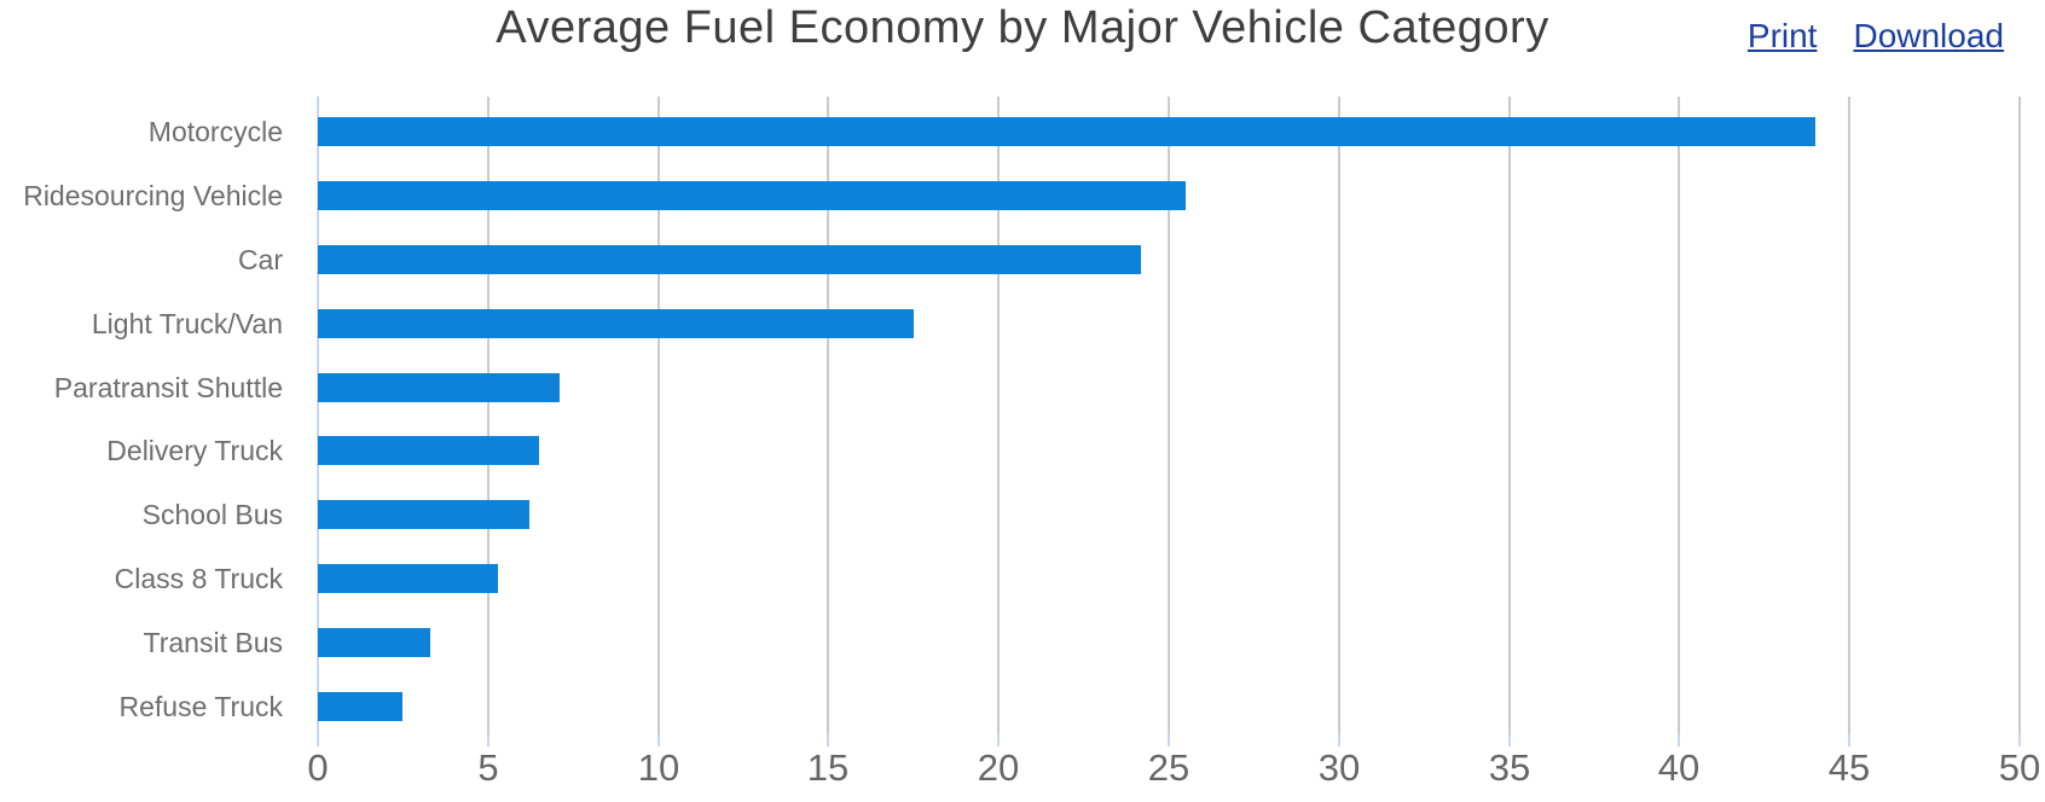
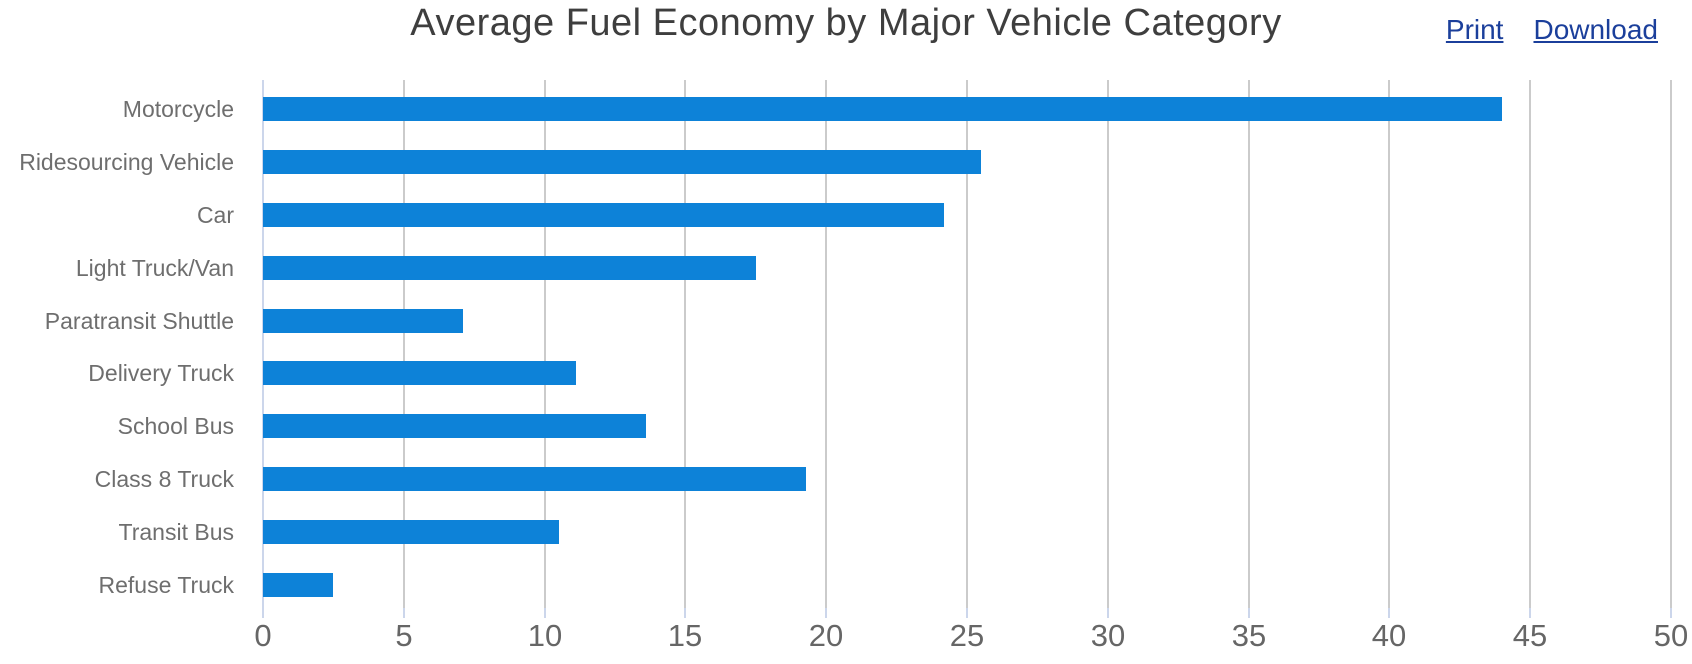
Delivery Truck: 6.5 -> 11.1
School Bus: 6.2 -> 13.6
Class 8 Truck: 5.3 -> 19.3
Transit Bus: 3.3 -> 10.5
